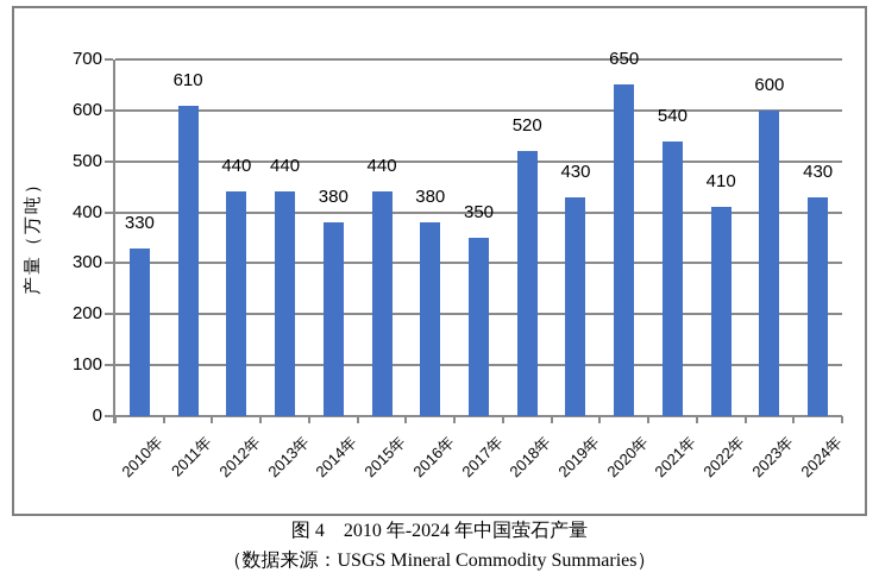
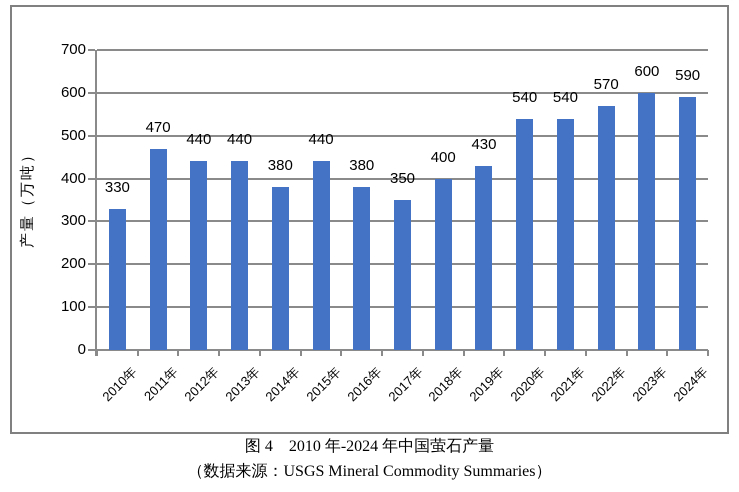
2011年: 610 -> 470
2018年: 520 -> 400
2020年: 650 -> 540
2022年: 410 -> 570
2024年: 430 -> 590
